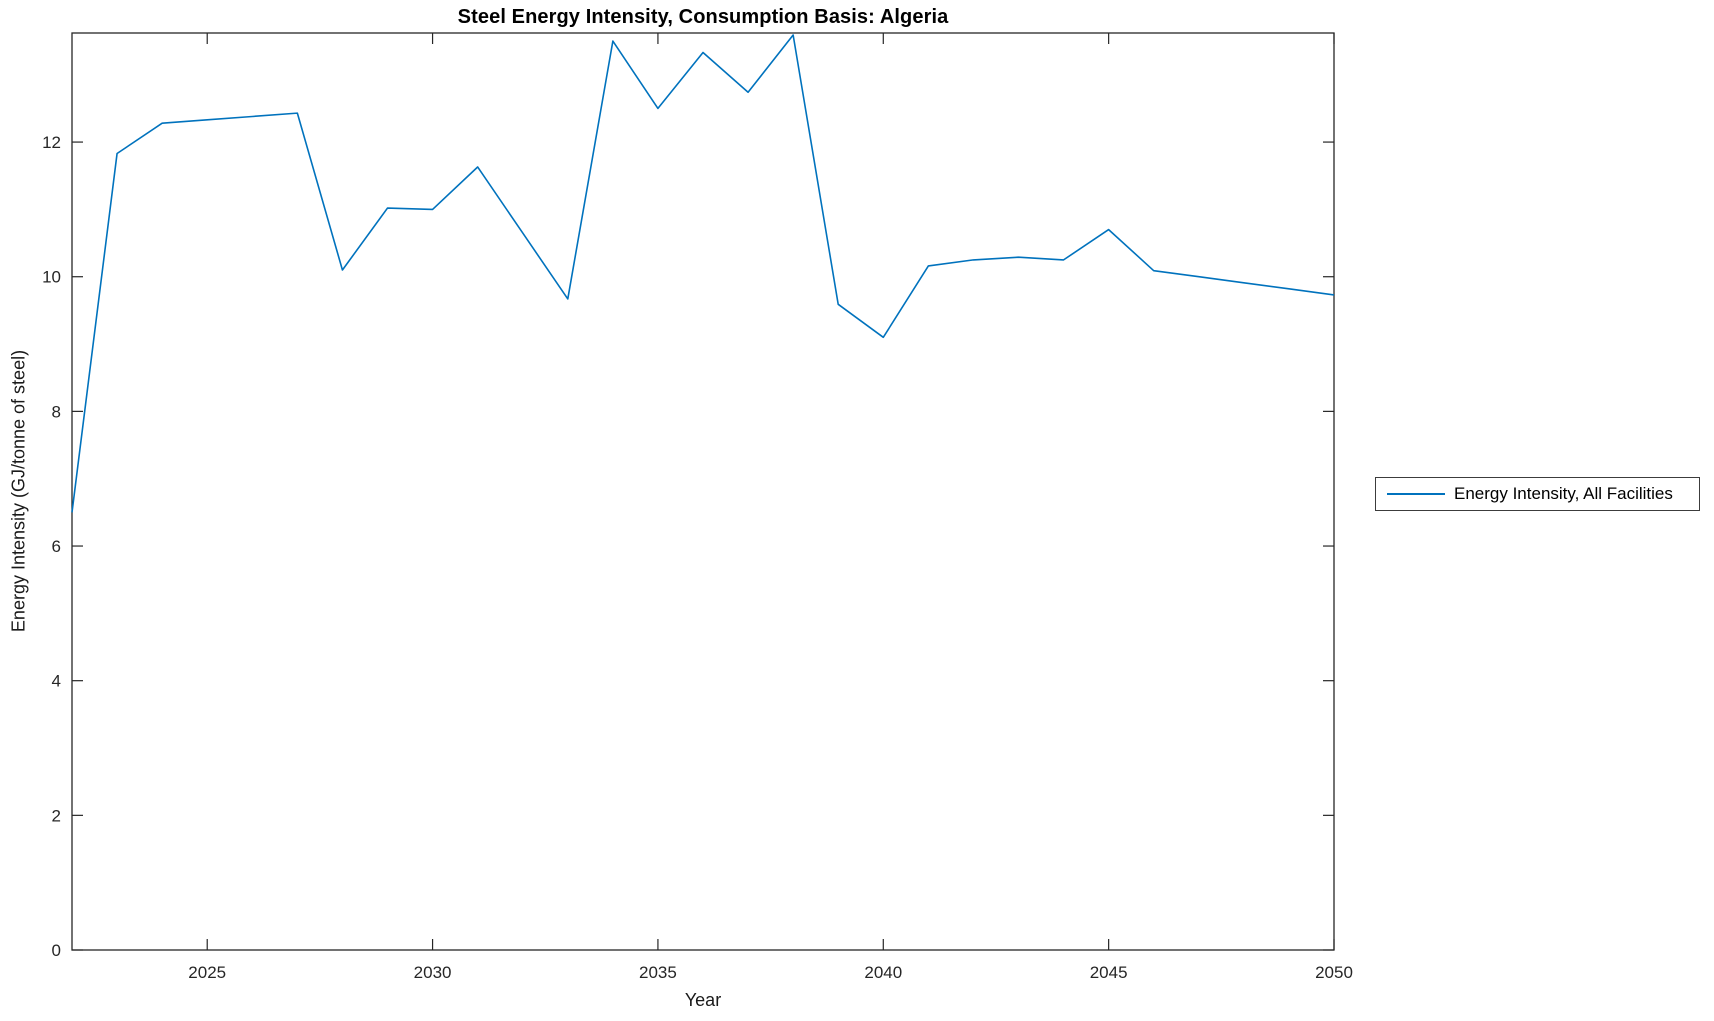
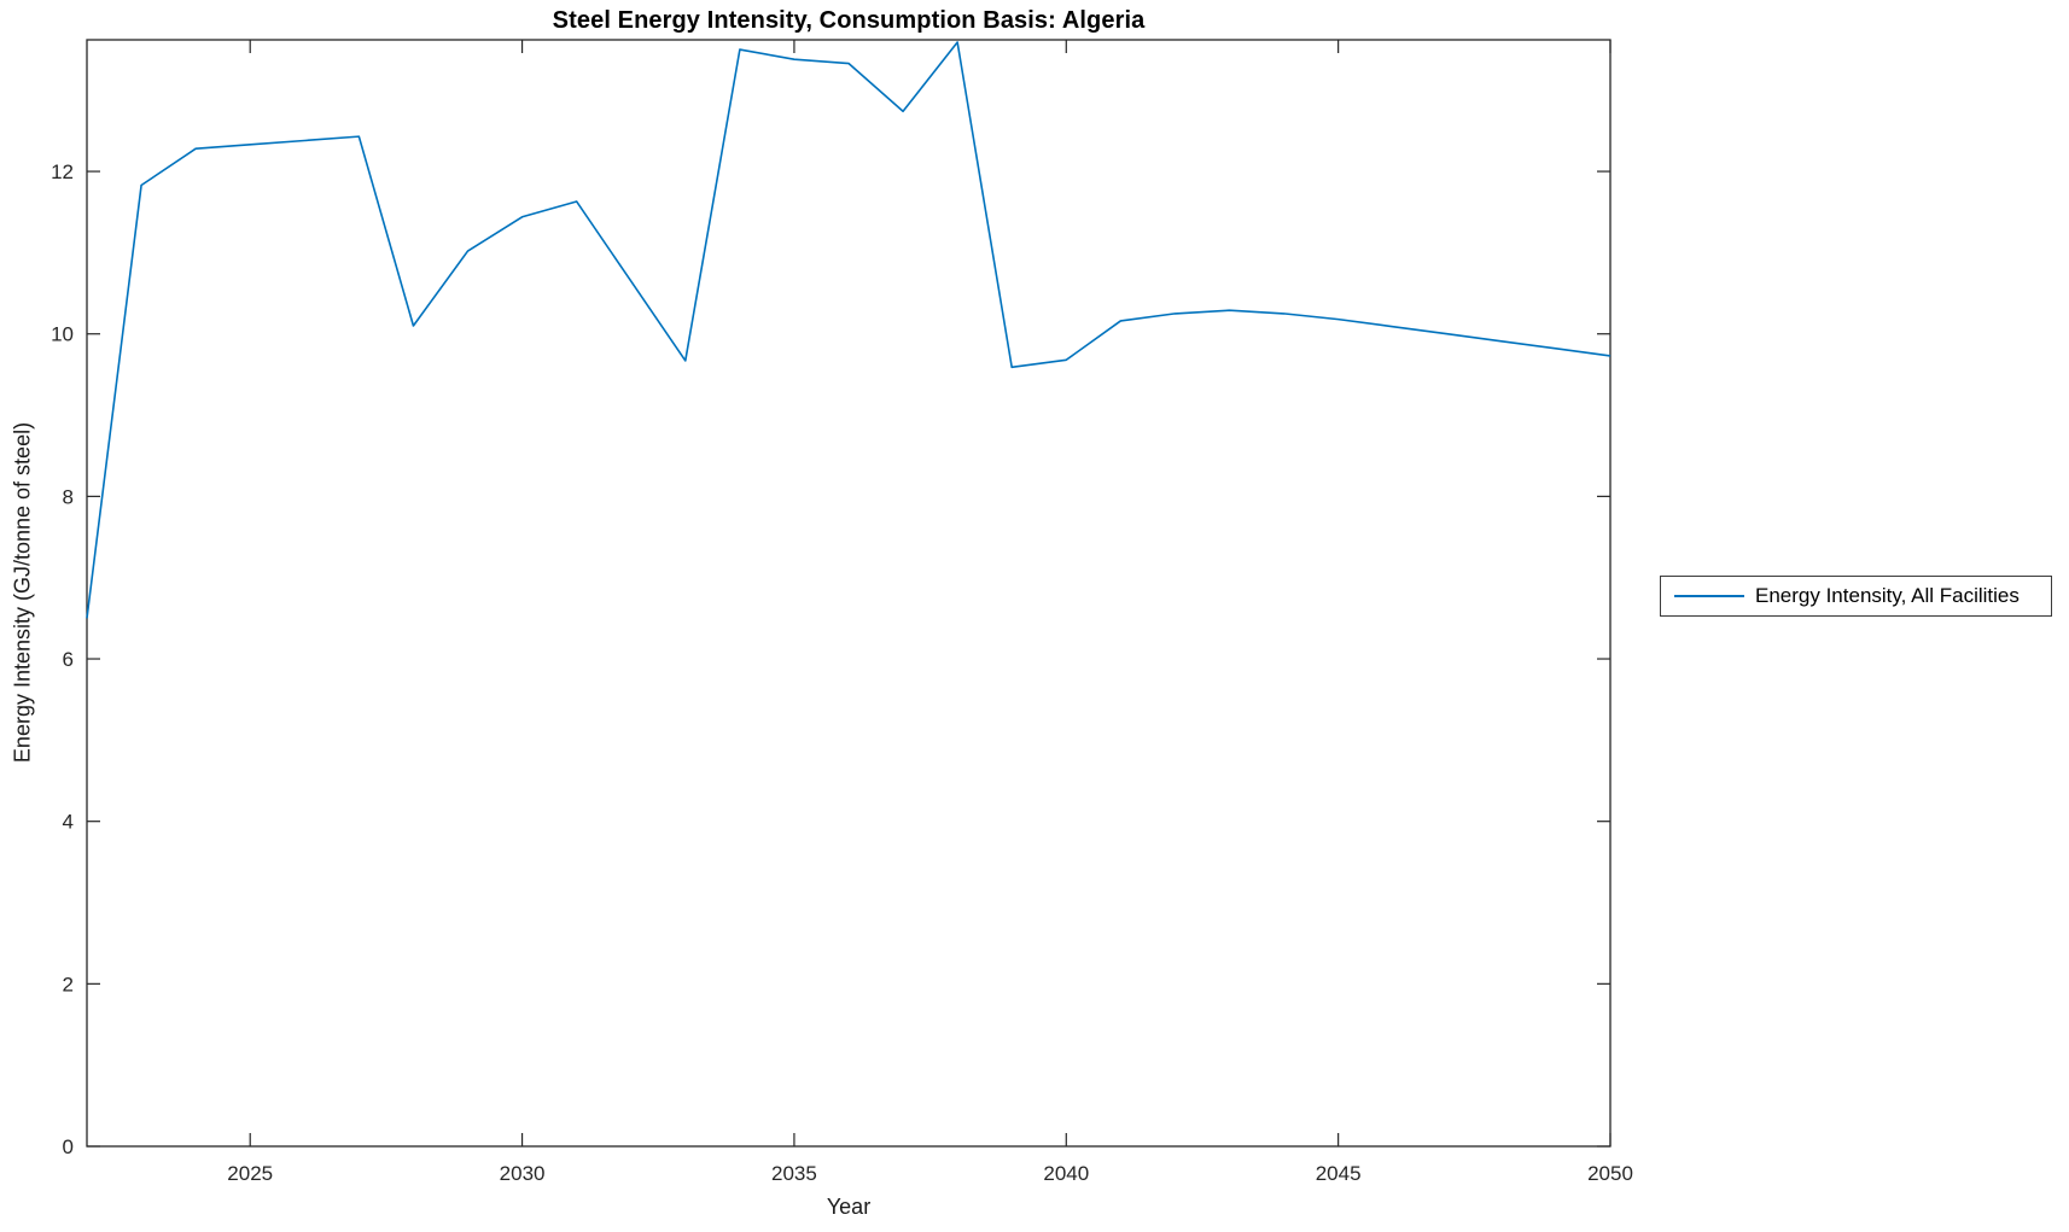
2030: 11.0 -> 11.4
2035: 12.5 -> 13.4
2040: 9.1 -> 9.7
2045: 10.7 -> 10.2
